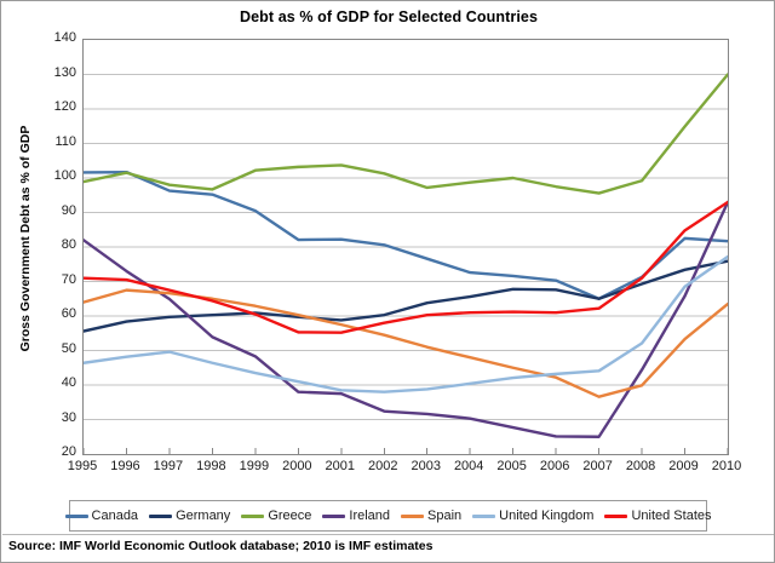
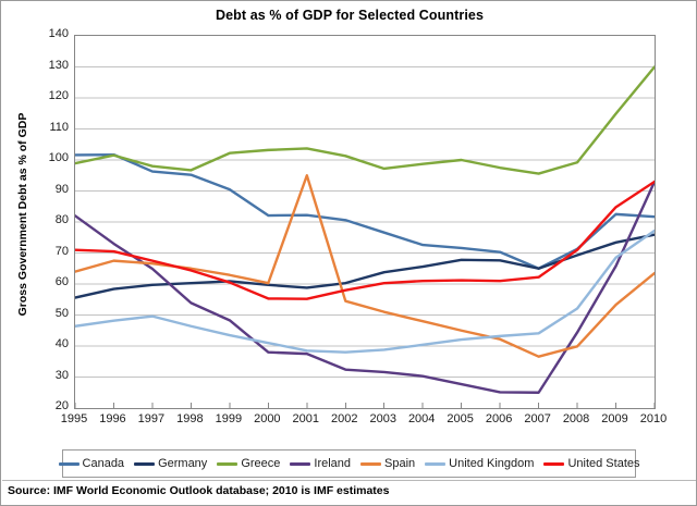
Spain/2001: 58 -> 95
